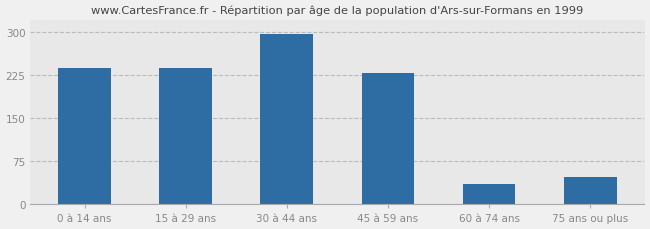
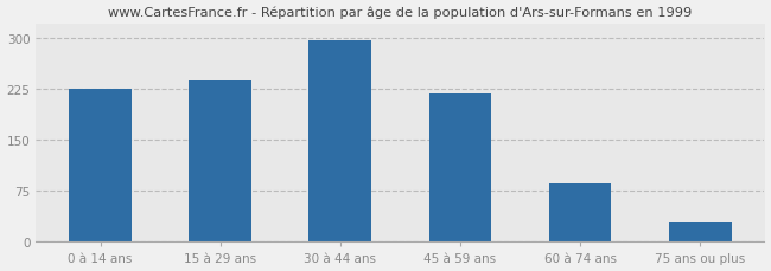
0 à 14 ans: 236 -> 224
45 à 59 ans: 228 -> 218
60 à 74 ans: 36 -> 85
75 ans ou plus: 48 -> 28
